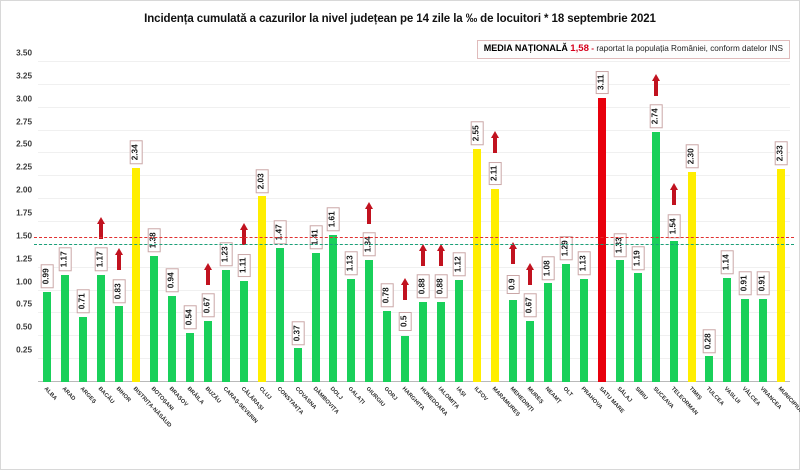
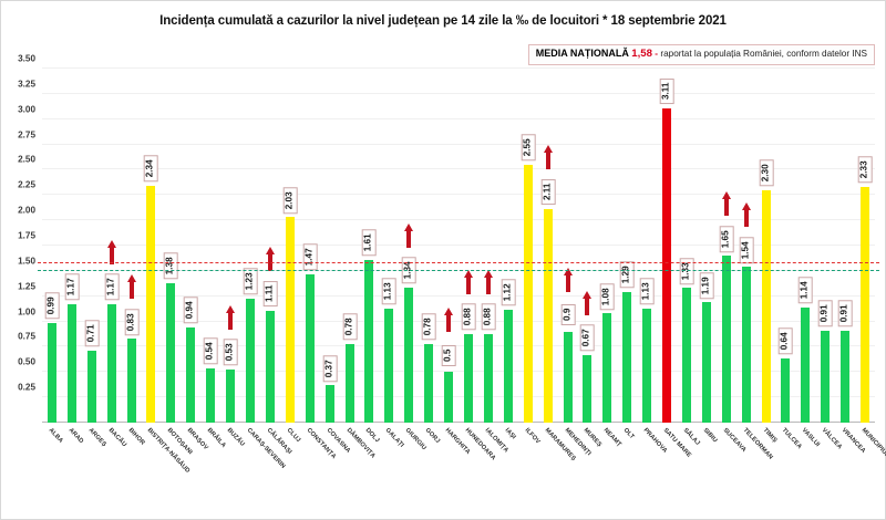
BUZĂU: 0.67 -> 0.53
DÂMBOVIȚA: 1.41 -> 0.78
SUCEAVA: 2.74 -> 1.65
TULCEA: 0.28 -> 0.64
